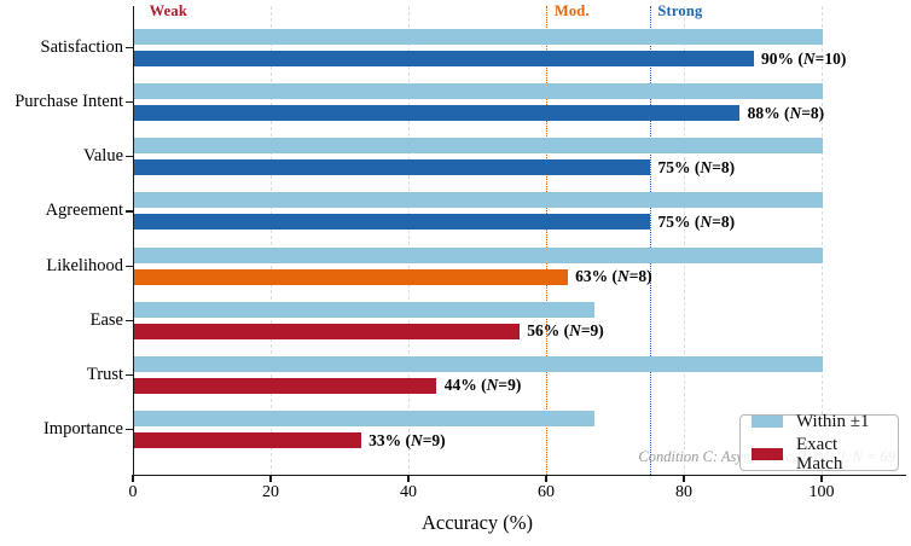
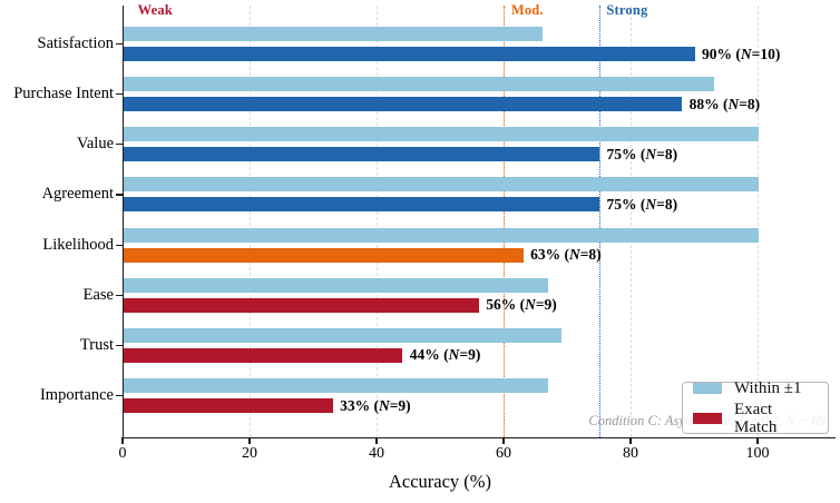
Within ±1/Satisfaction: 100 -> 66
Within ±1/Purchase Intent: 100 -> 93
Within ±1/Trust: 100 -> 69
